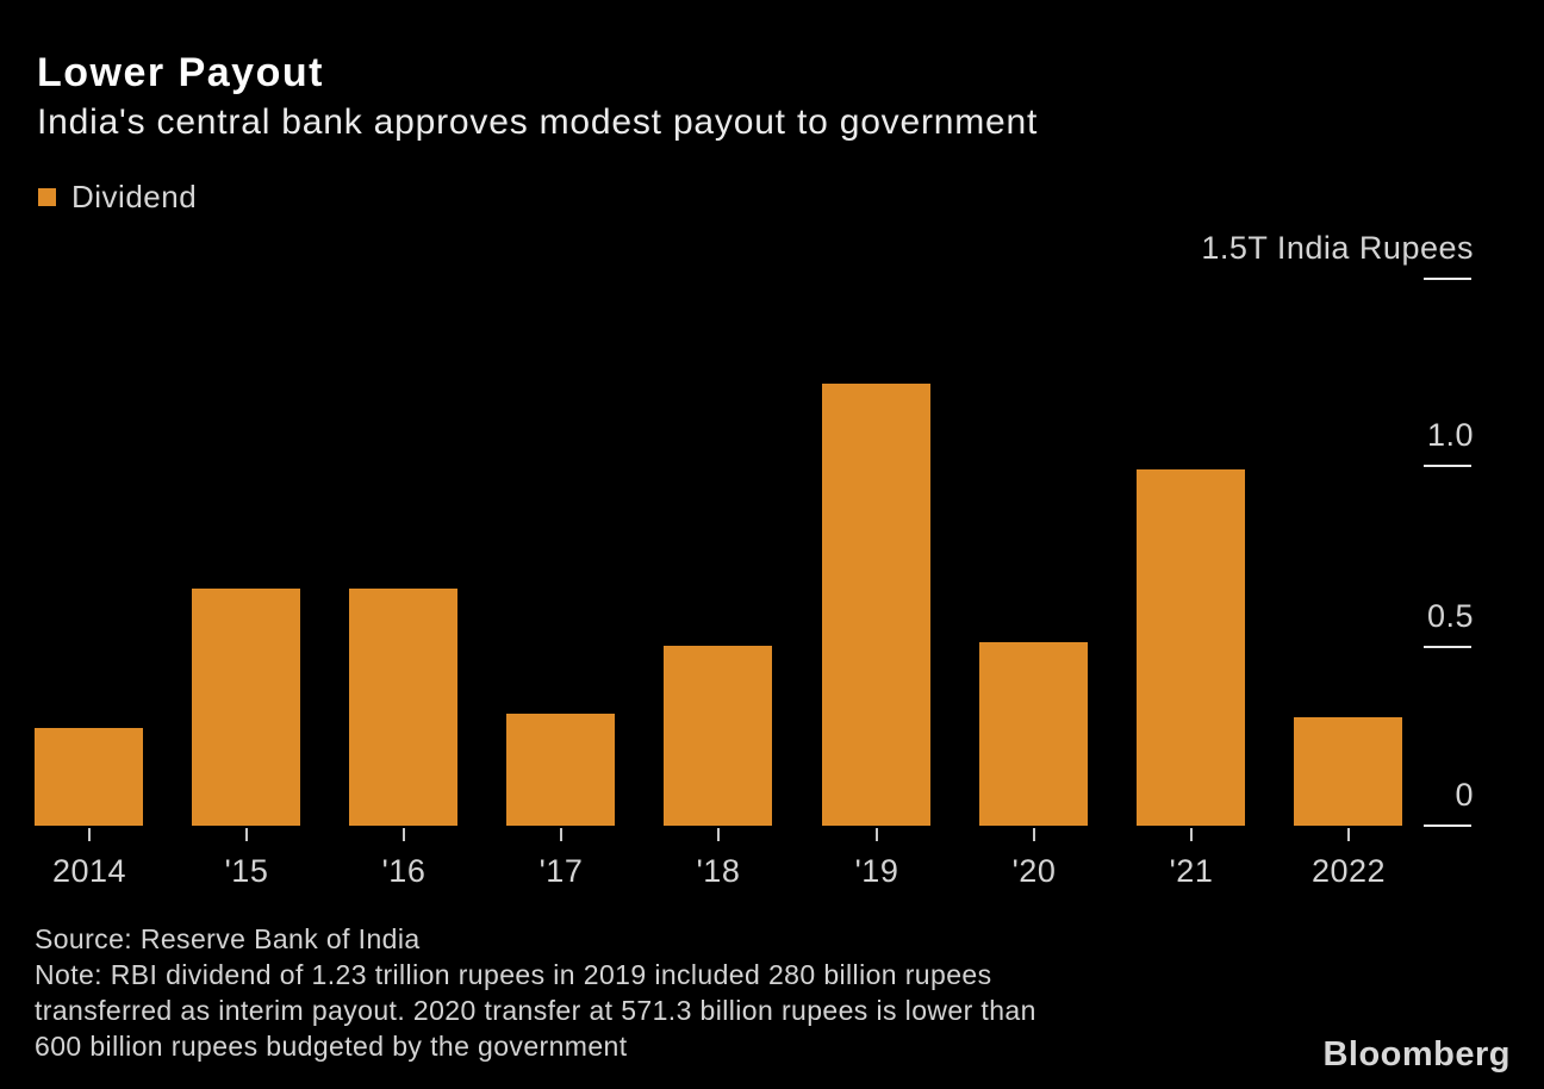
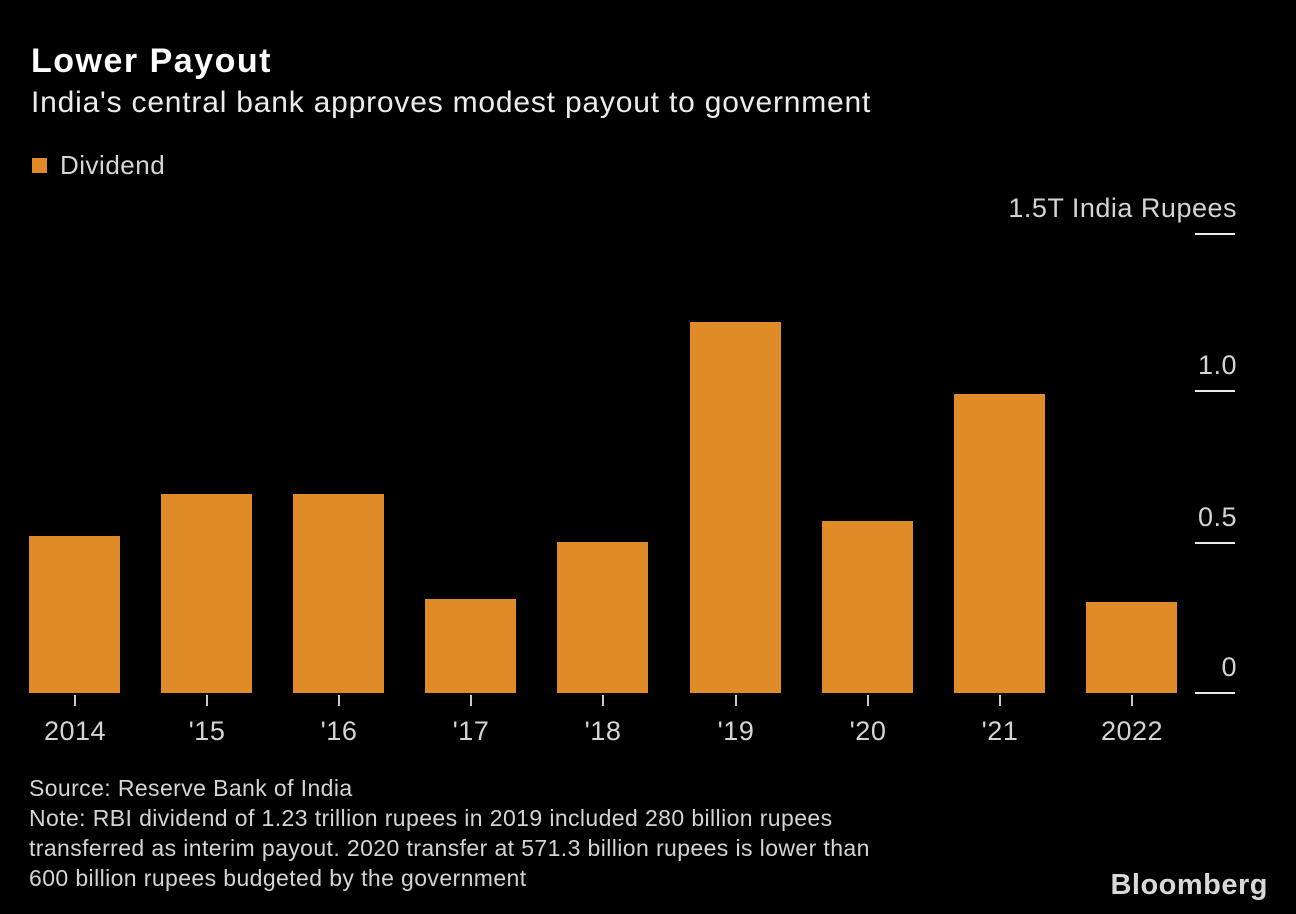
2014: 0.27 -> 0.52
'20: 0.51 -> 0.57
